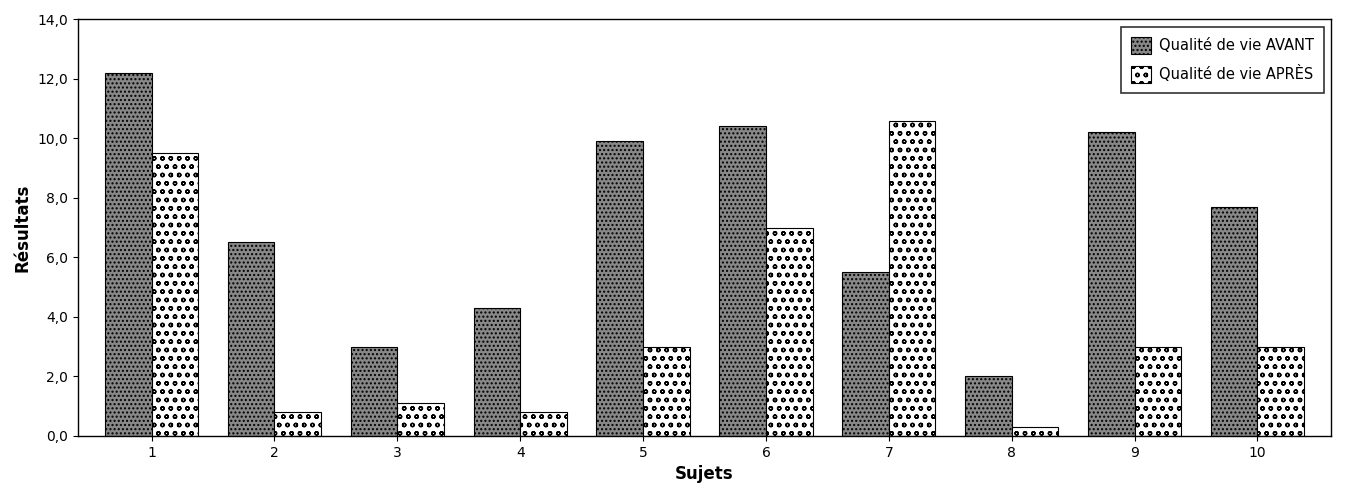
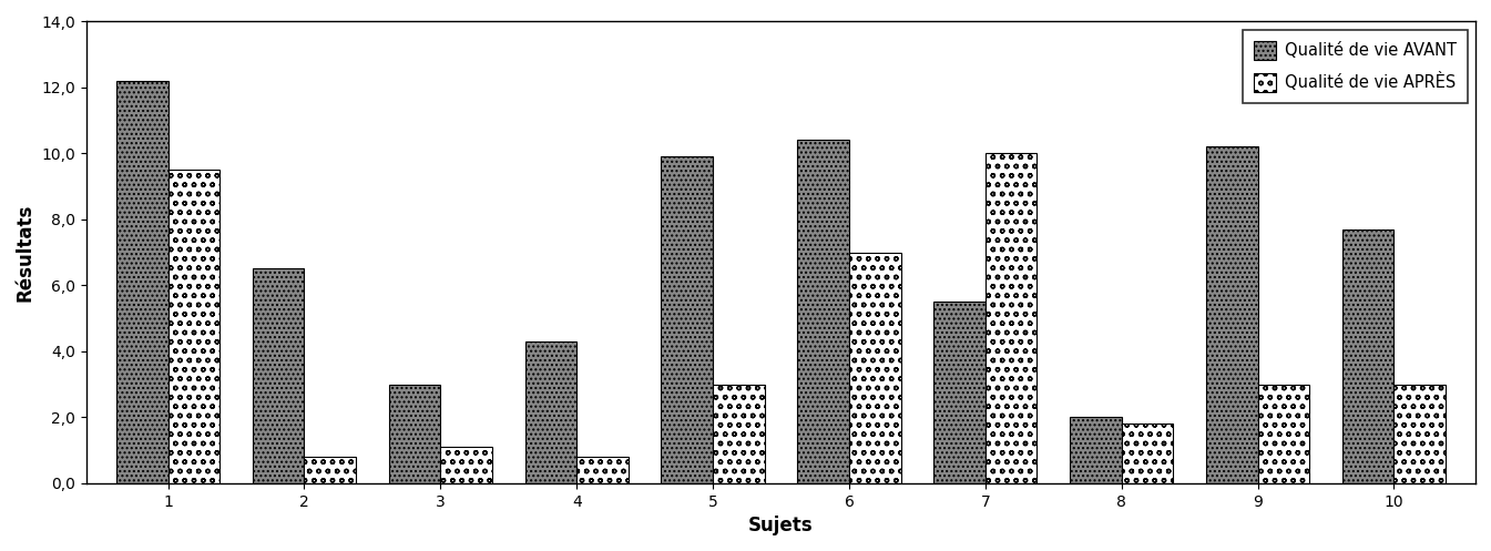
Qualité de vie APRÈS/7: 10,6 -> 10,0
Qualité de vie APRÈS/8: 0,3 -> 1,8
